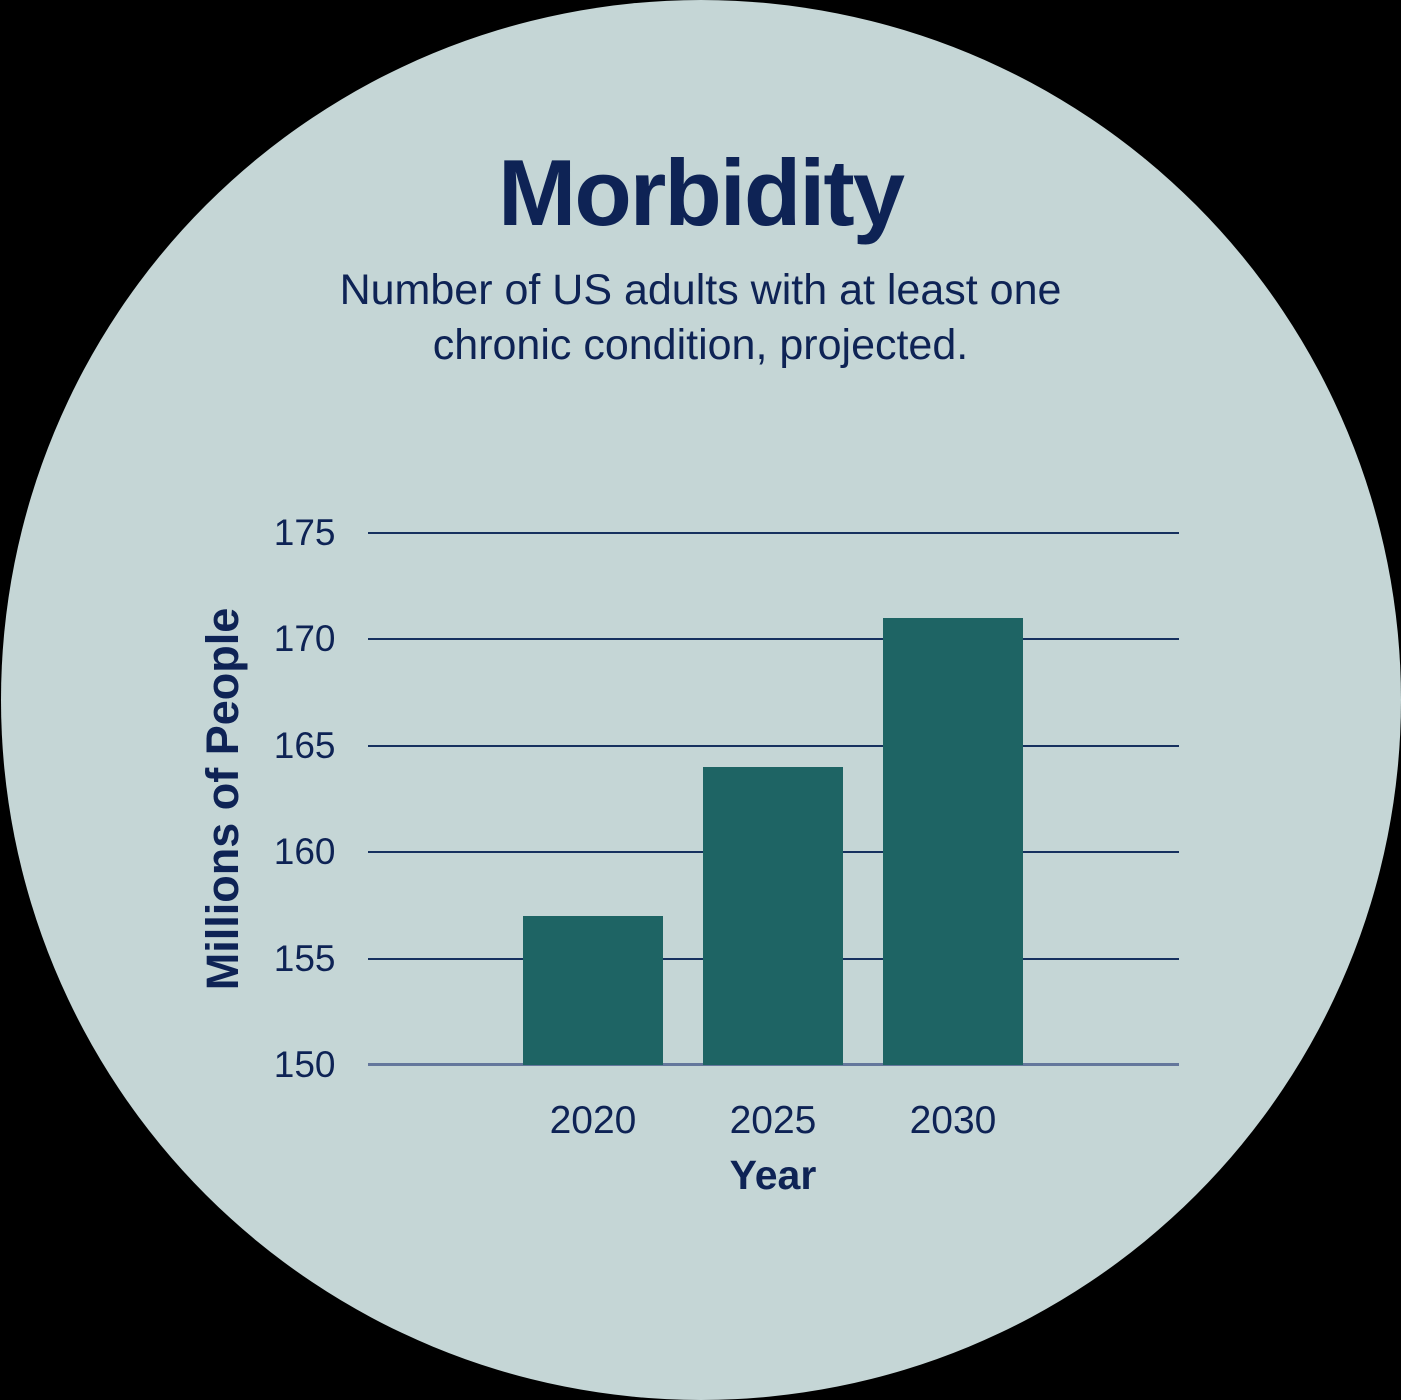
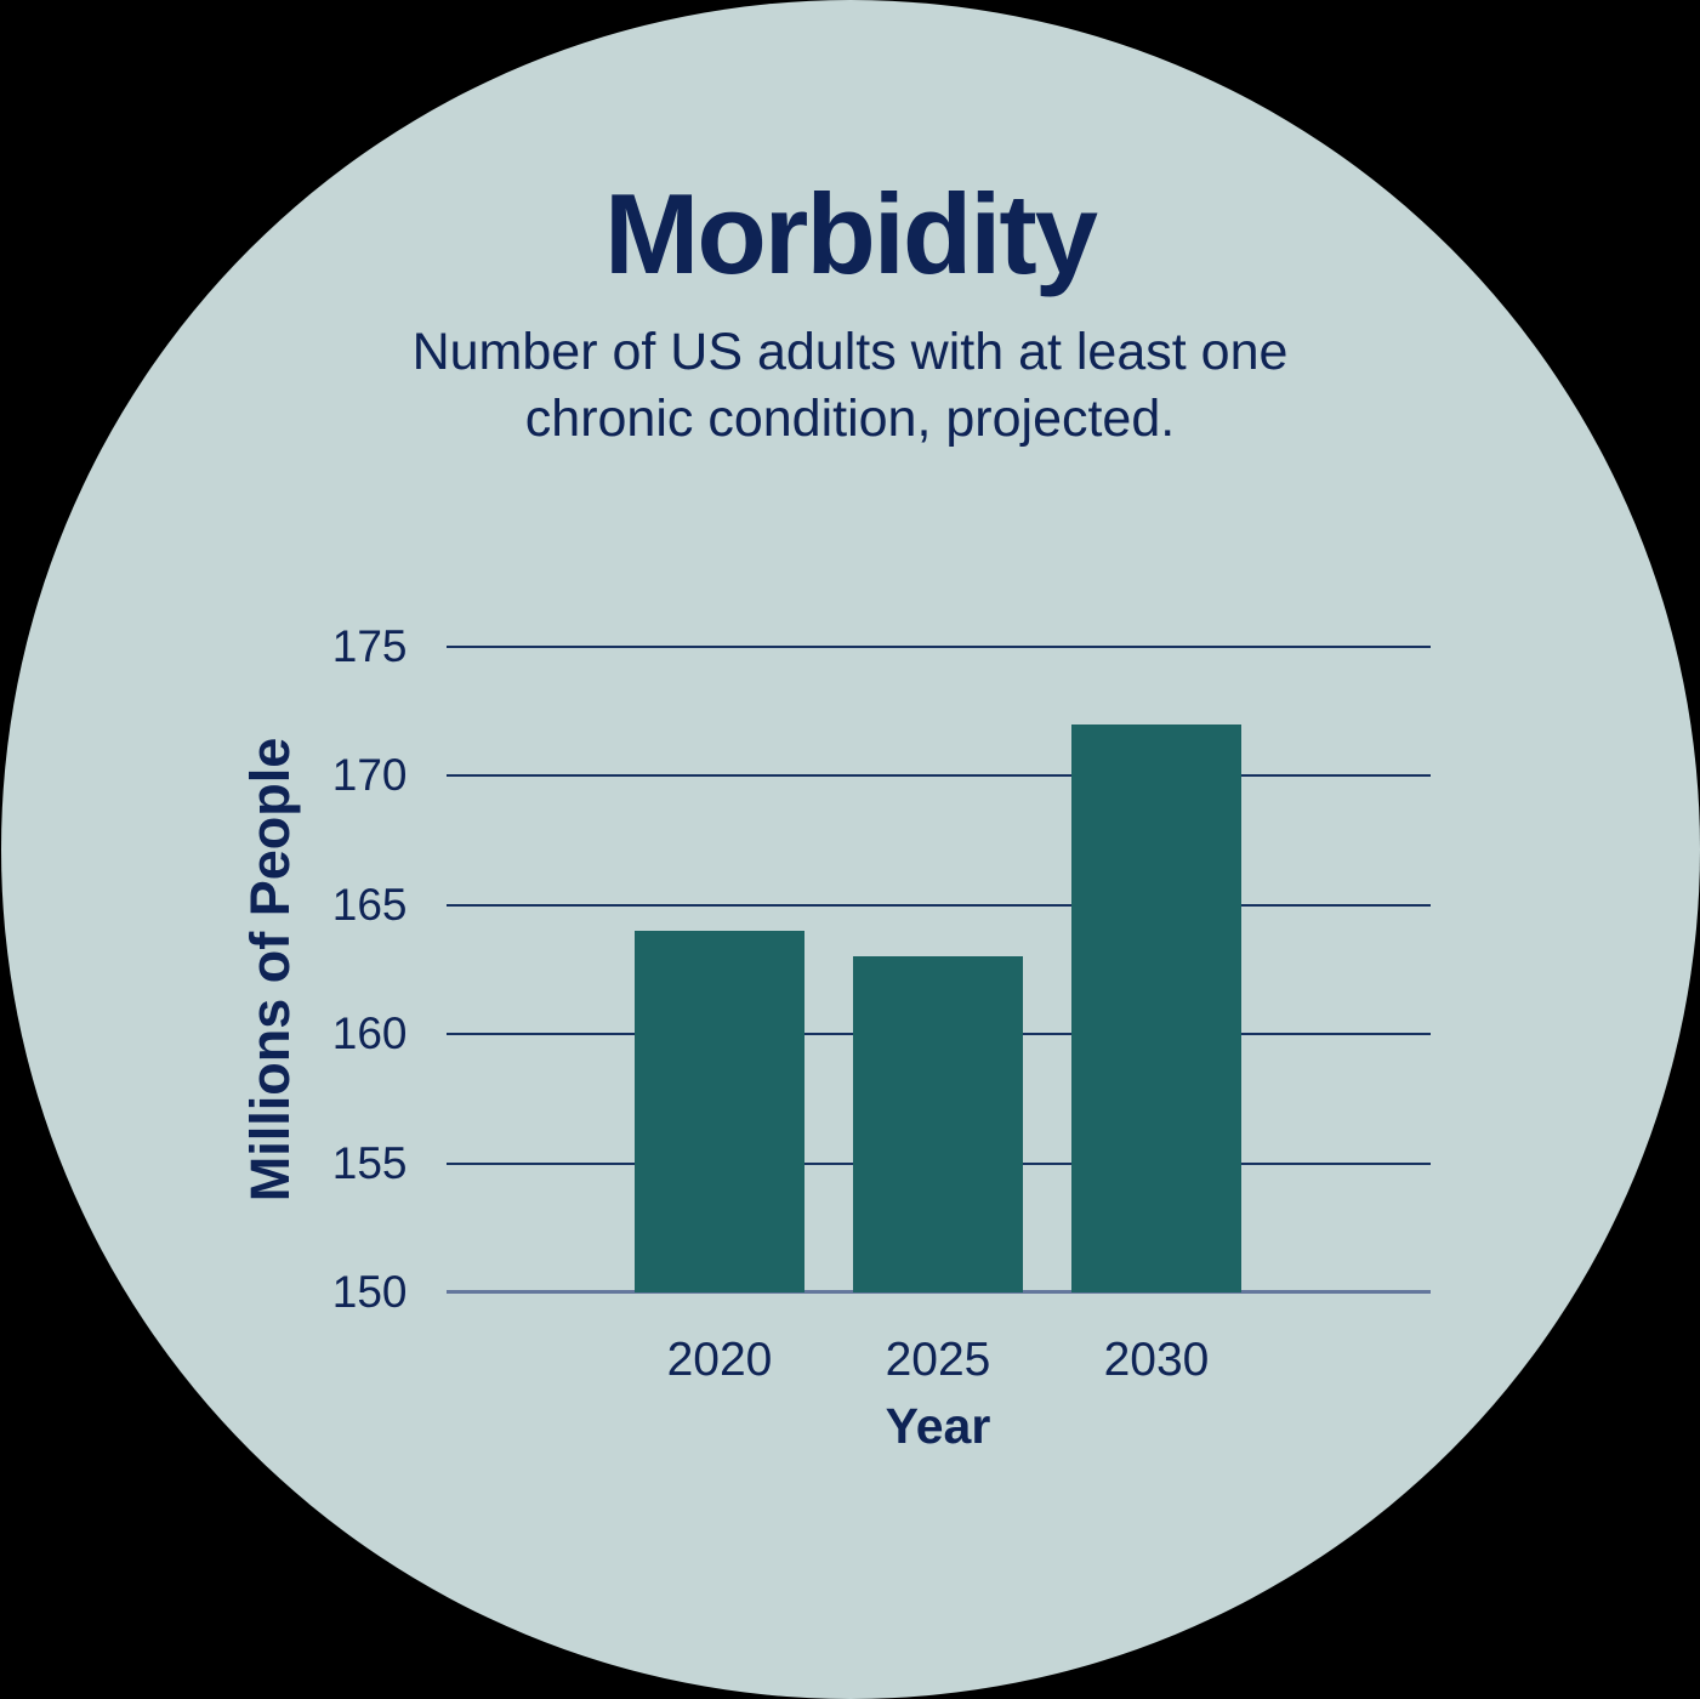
2020: 157 -> 164
2025: 164 -> 163
2030: 171 -> 172
